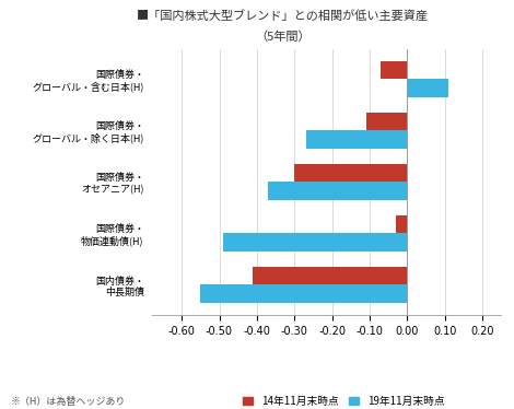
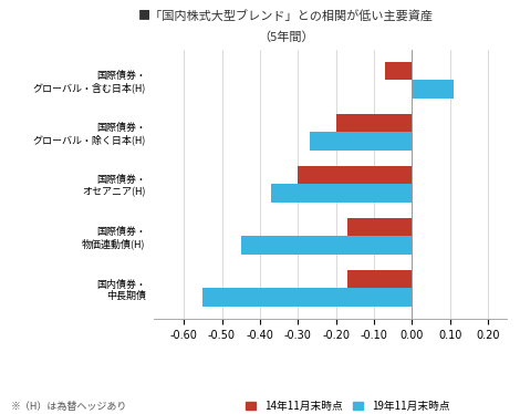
14年11月末時点/国際債券・ グローバル・除く日本(H): -0.11 -> -0.20
14年11月末時点/国際債券・ 物価連動債(H): -0.03 -> -0.17
19年11月末時点/国際債券・ 物価連動債(H): -0.49 -> -0.45
14年11月末時点/国内債券・ 中長期債: -0.41 -> -0.17
